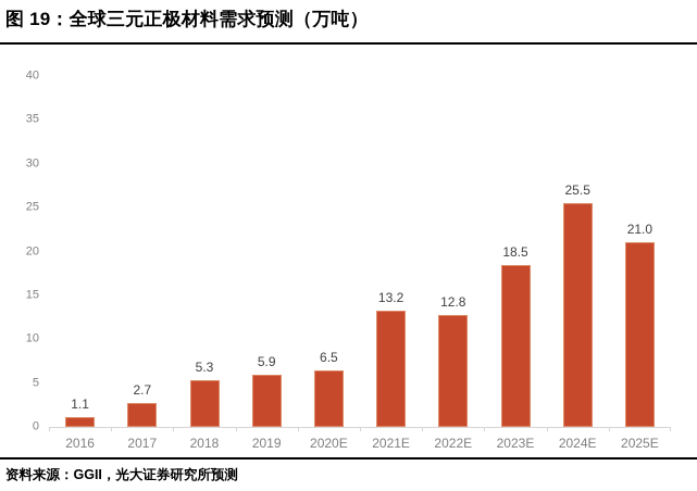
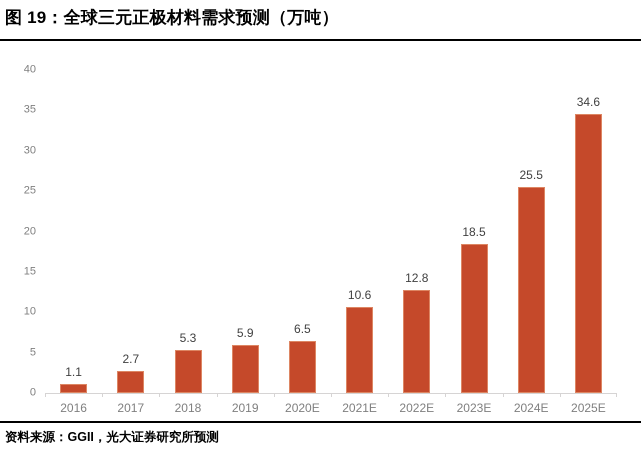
2021E: 13.2 -> 10.6
2025E: 21.0 -> 34.6
